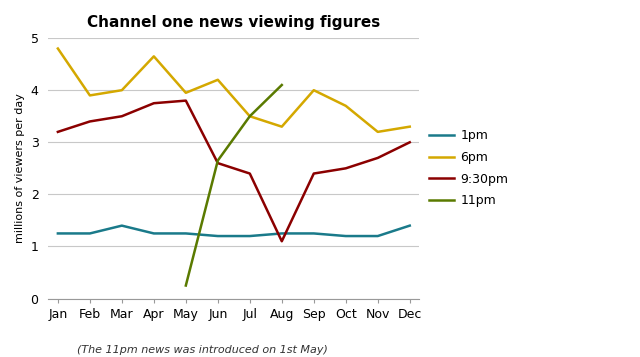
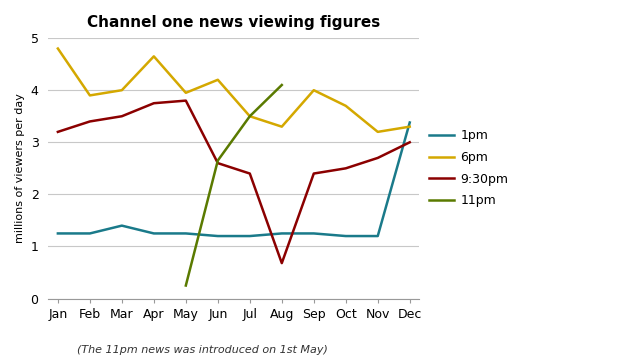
9:30pm/Aug: 1.10 -> 0.68
1pm/Dec: 1.40 -> 3.38
